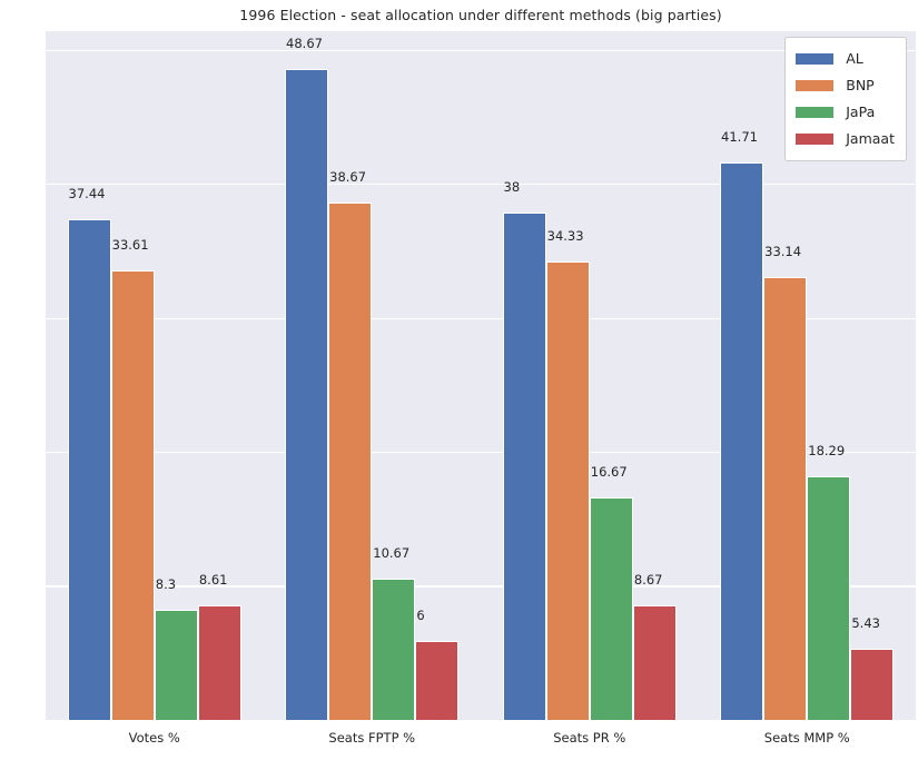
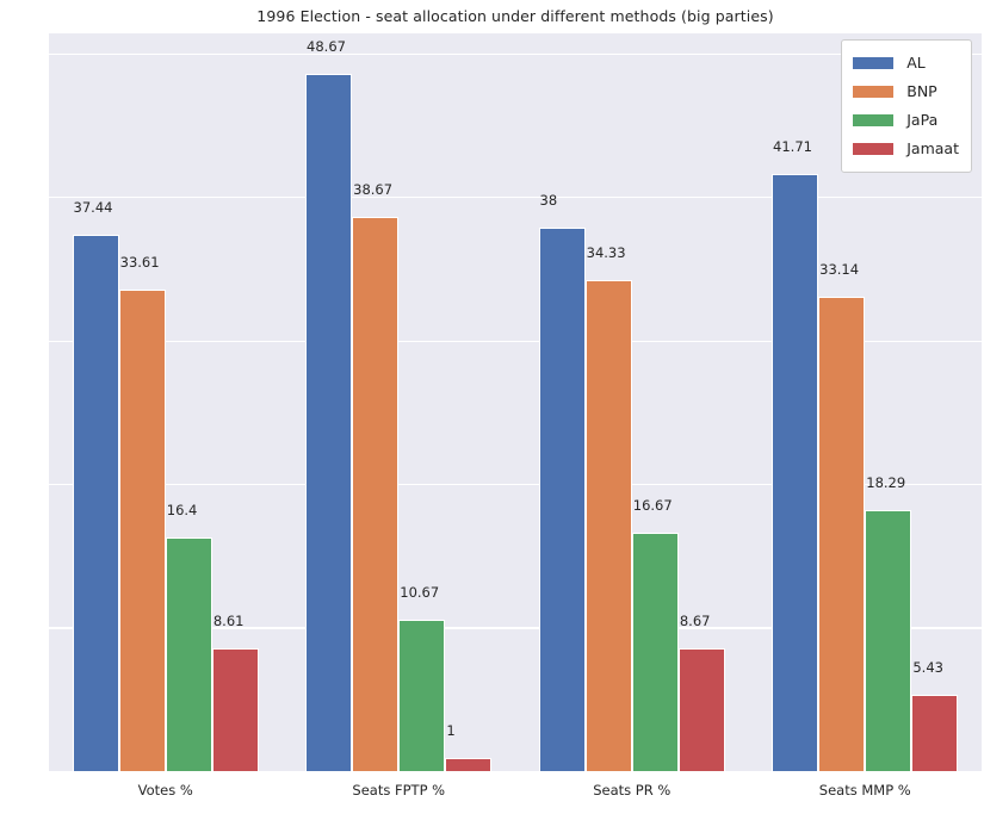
JaPa/Votes %: 8.3 -> 16.4
Jamaat/Seats FPTP %: 6 -> 1
